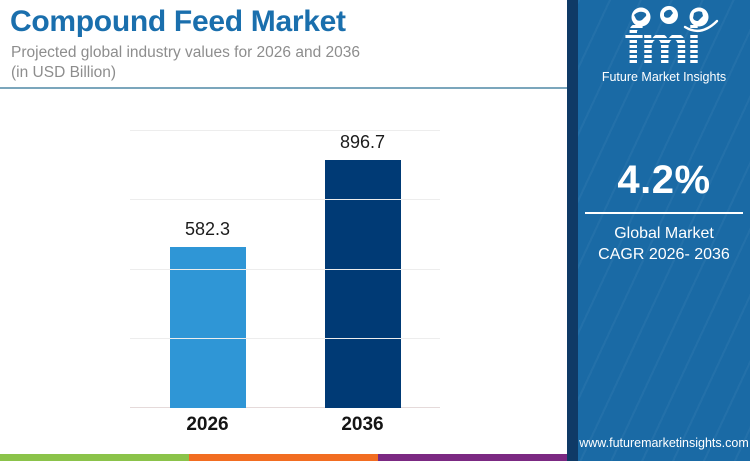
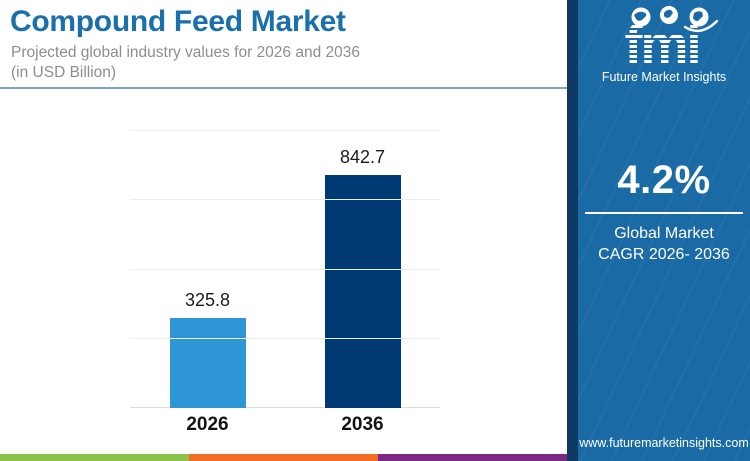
2026: 582.3 -> 325.8
2036: 896.7 -> 842.7
